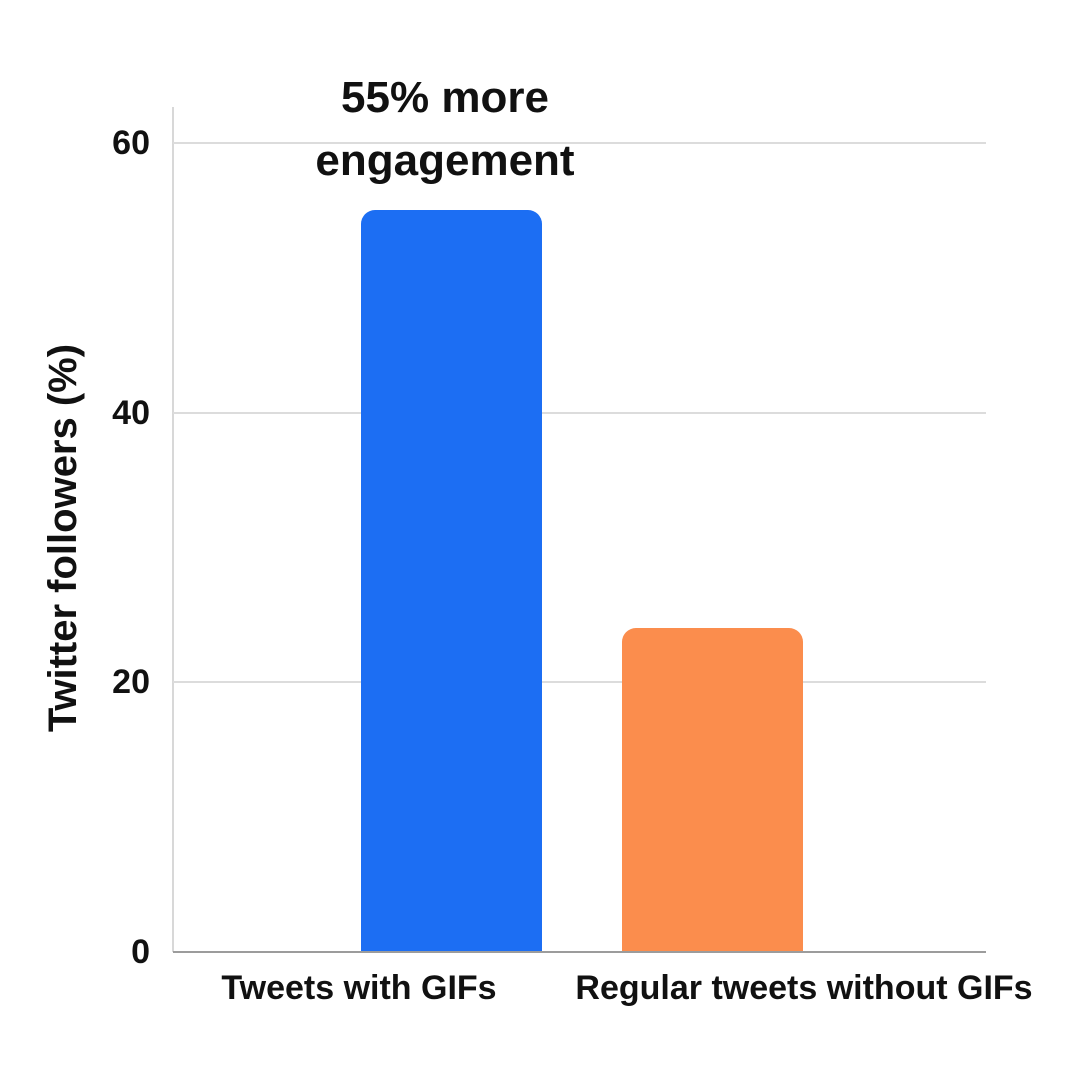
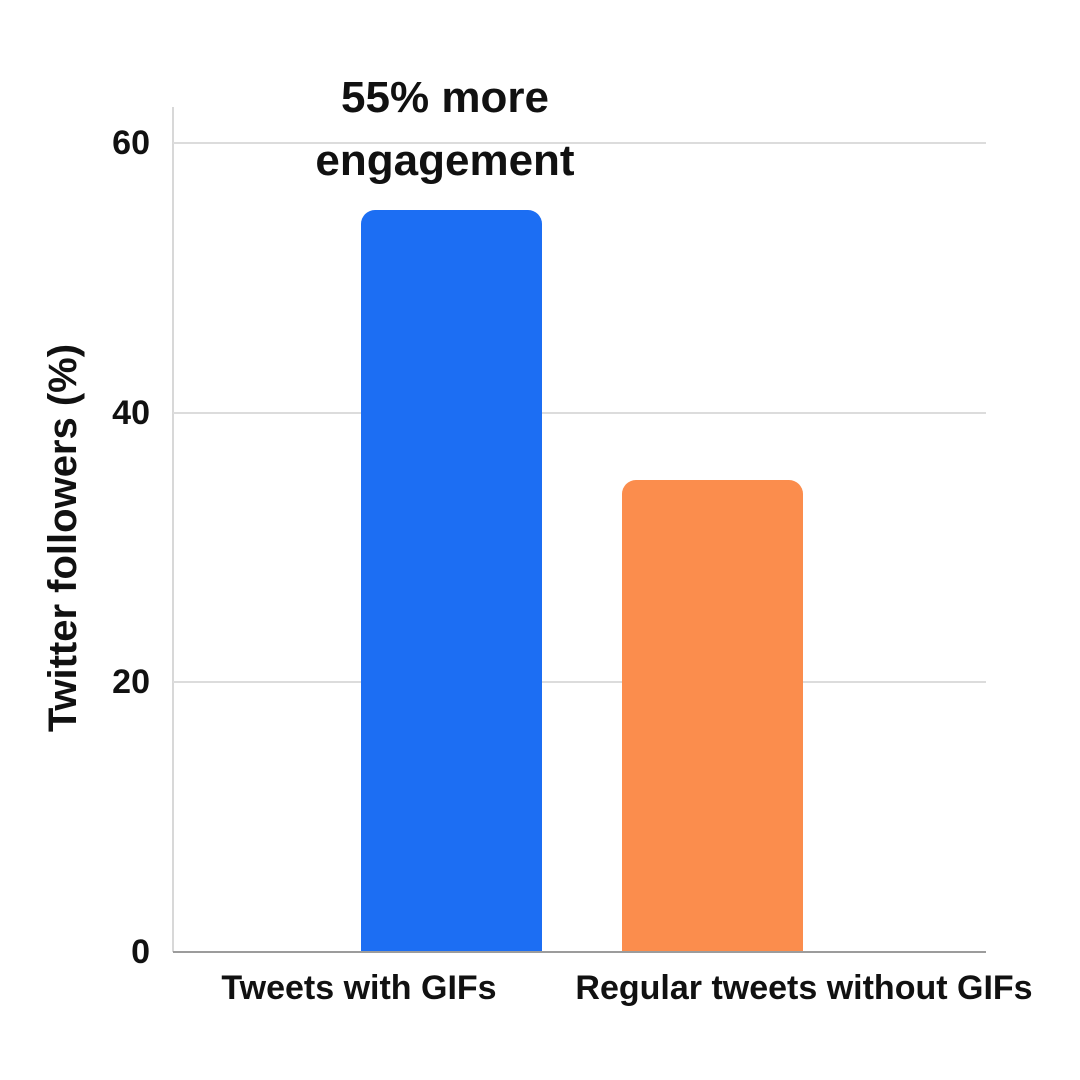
Regular tweets without GIFs: 24 -> 35
